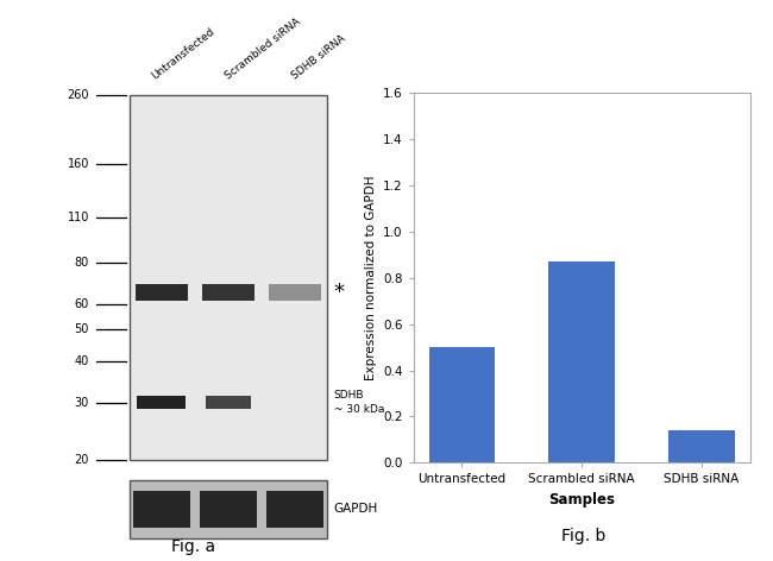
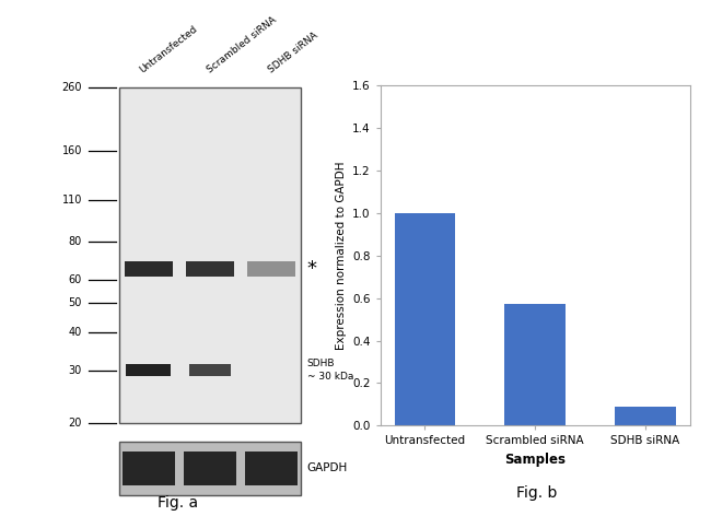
Untransfected: 0.50 -> 1.00
Scrambled siRNA: 0.87 -> 0.57
SDHB siRNA: 0.14 -> 0.09
